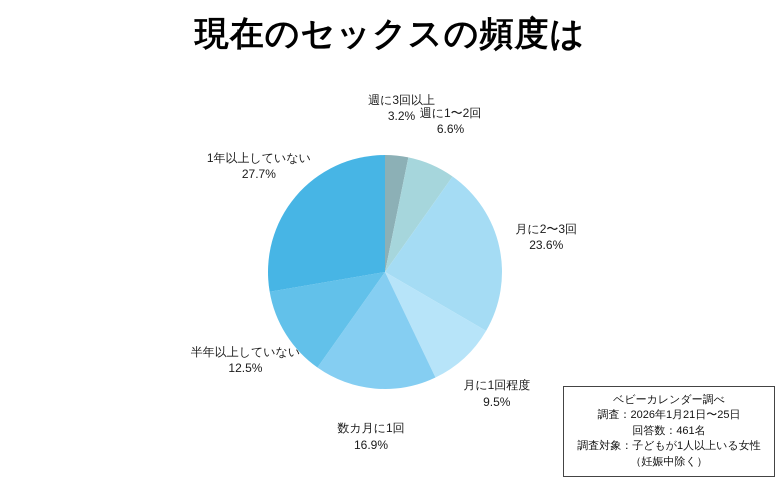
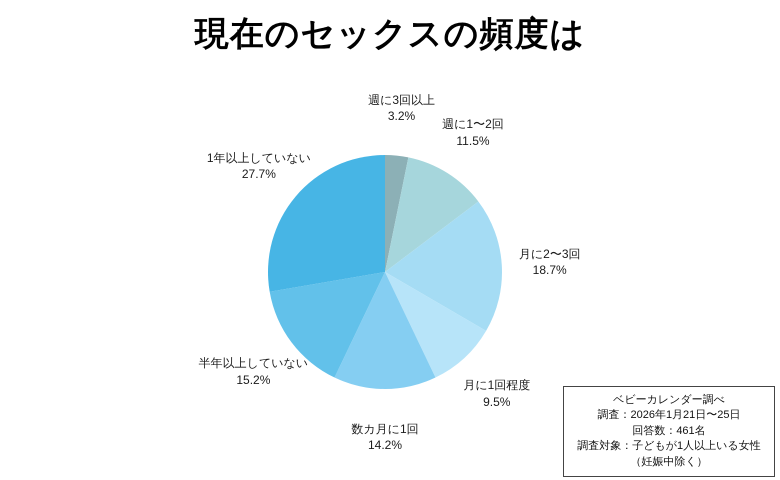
週に1〜2回: 6.6% -> 11.5%
月に2〜3回: 23.6% -> 18.7%
数カ月に1回: 16.9% -> 14.2%
半年以上していない: 12.5% -> 15.2%
